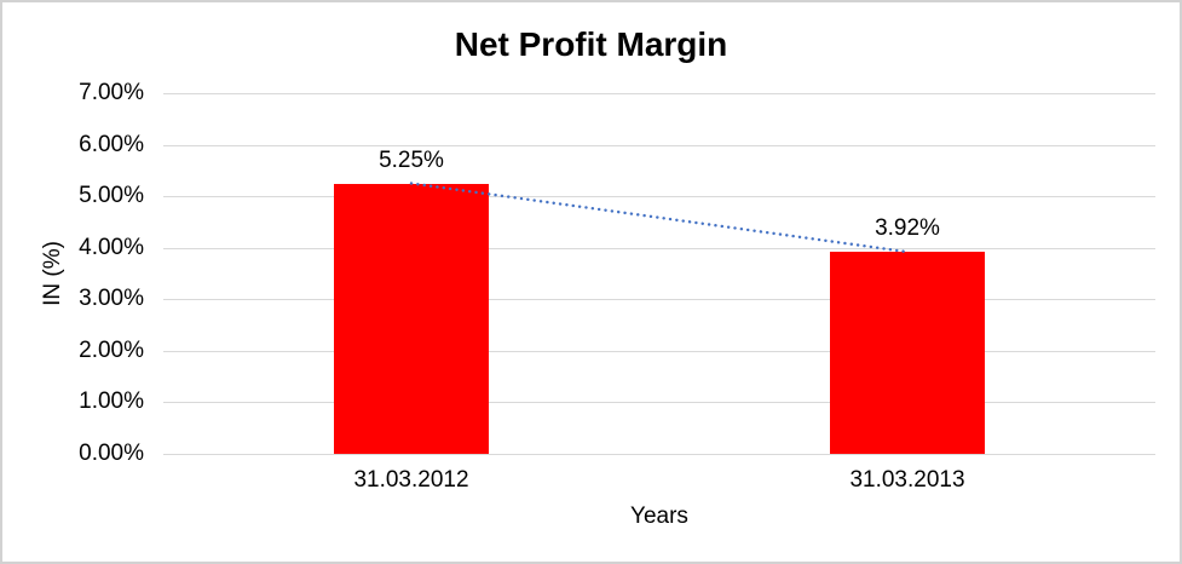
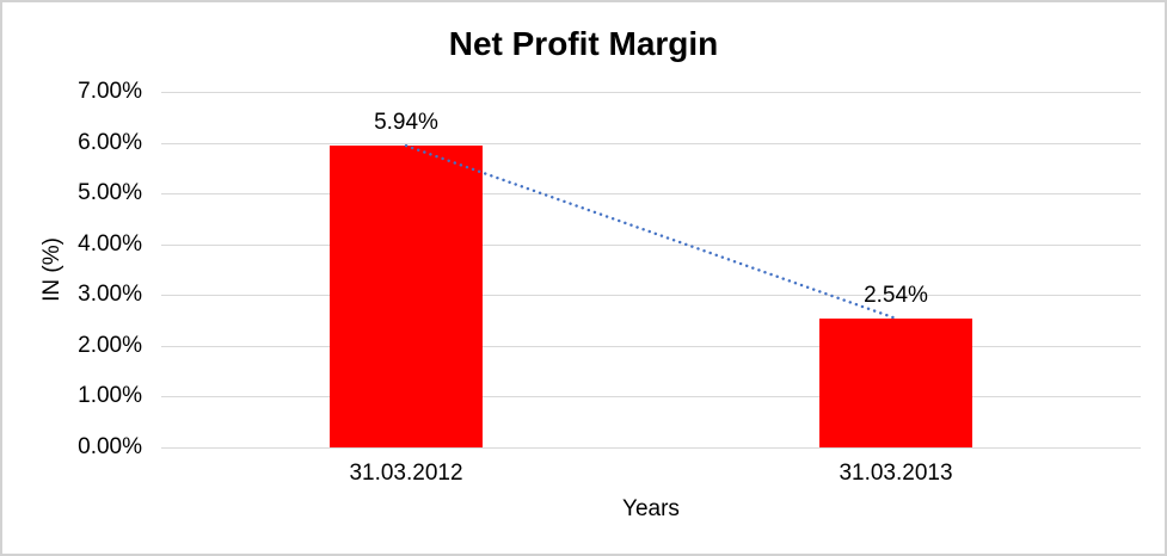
31.03.2012: 5.25% -> 5.94%
31.03.2013: 3.92% -> 2.54%
